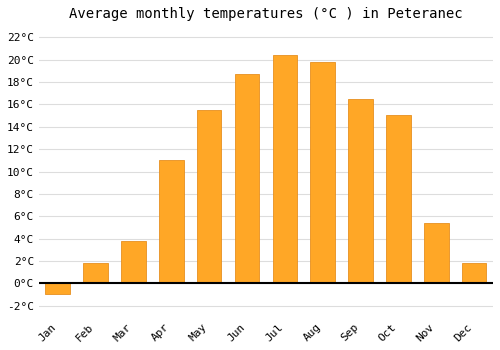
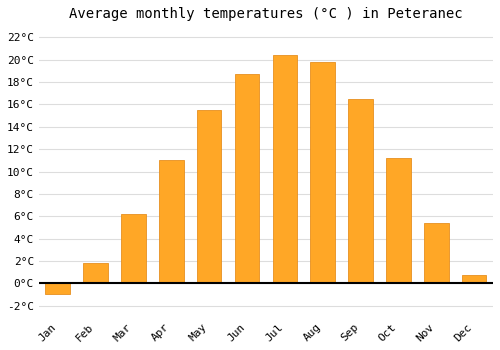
Mar: 3.8°C -> 6.2°C
Oct: 15.1°C -> 11.2°C
Dec: 1.8°C -> 0.7°C
